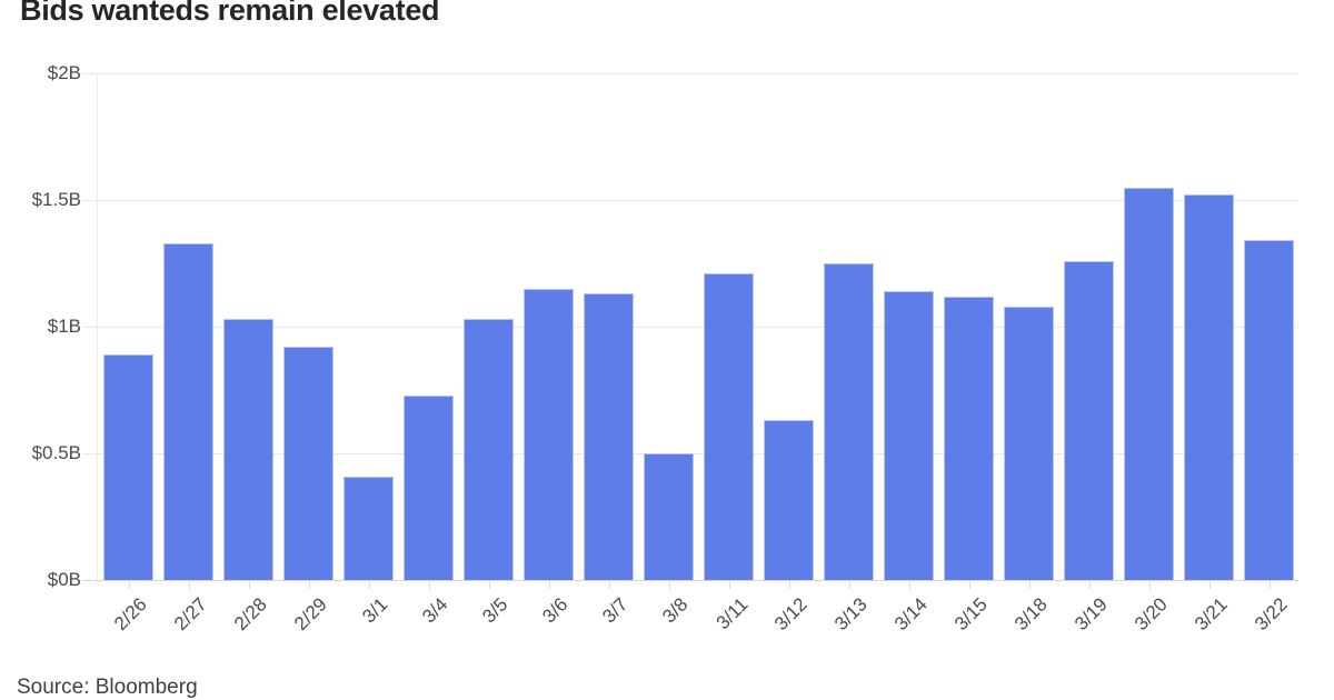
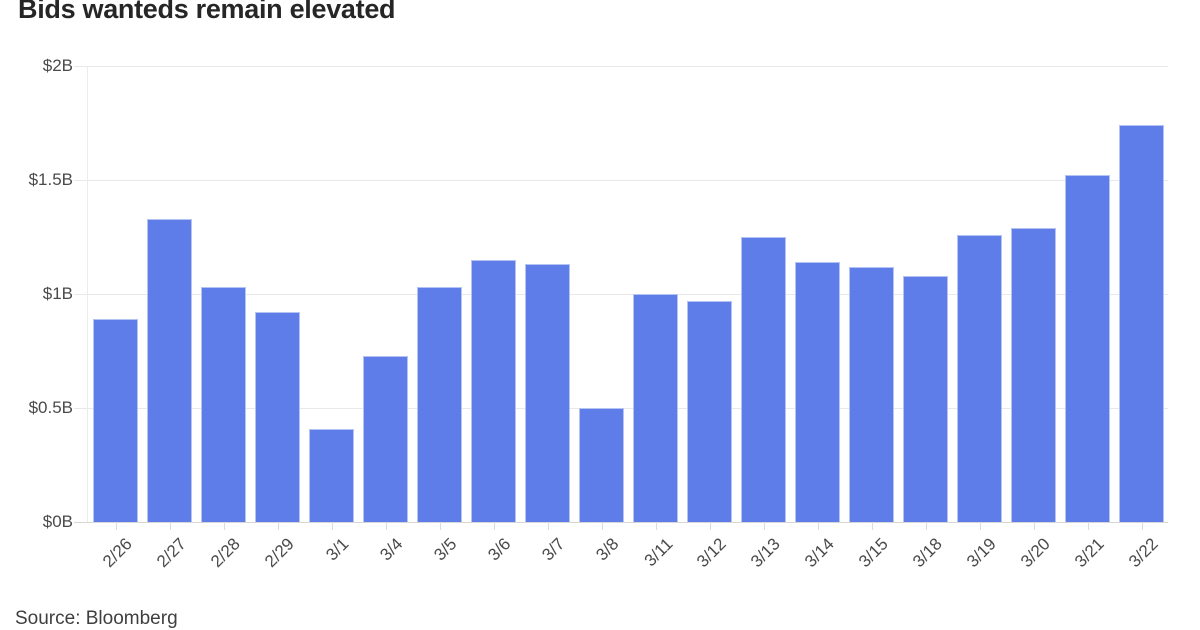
3/11: $1.21B -> $1.00B
3/12: $0.63B -> $0.97B
3/20: $1.55B -> $1.29B
3/22: $1.34B -> $1.74B
